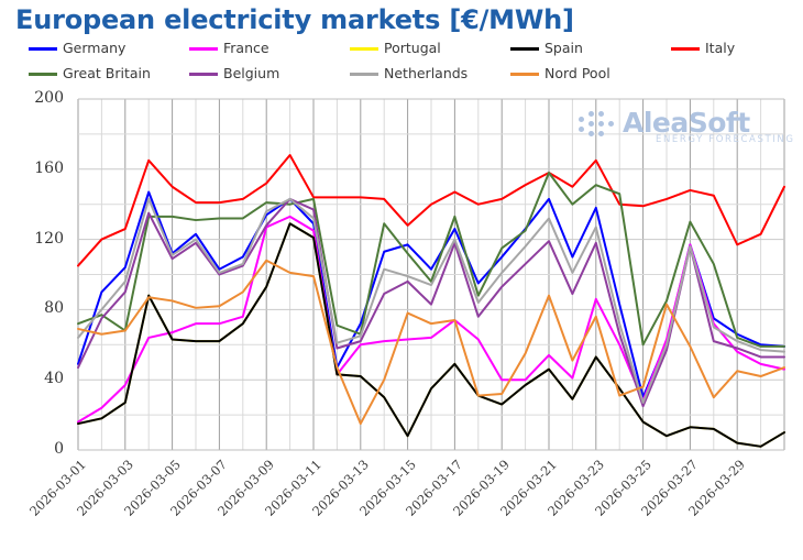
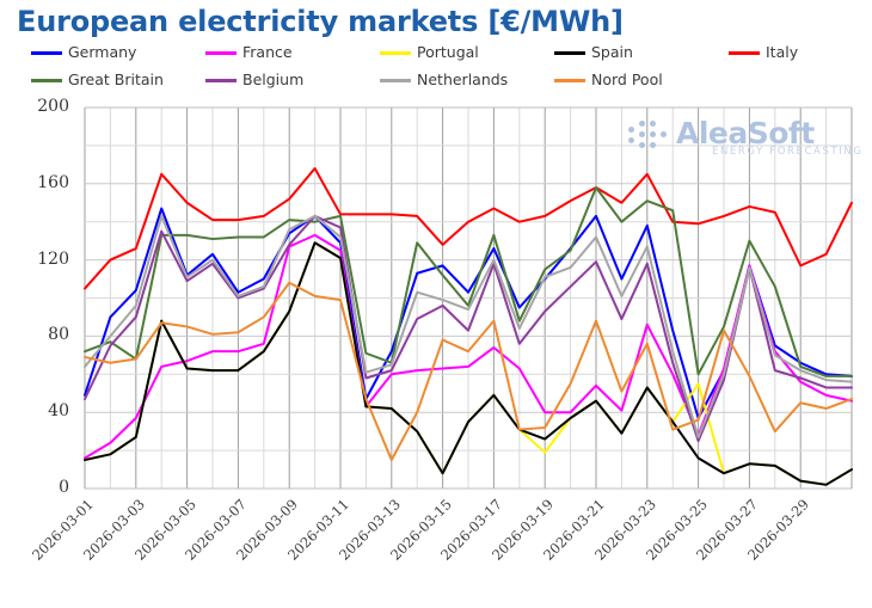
Nord Pool/2026-03-17: 74 -> 88
Portugal/2026-03-19: 26 -> 19
Netherlands/2026-03-19: 101 -> 111
Germany/2026-03-25: 30 -> 37
Portugal/2026-03-25: 16 -> 55
